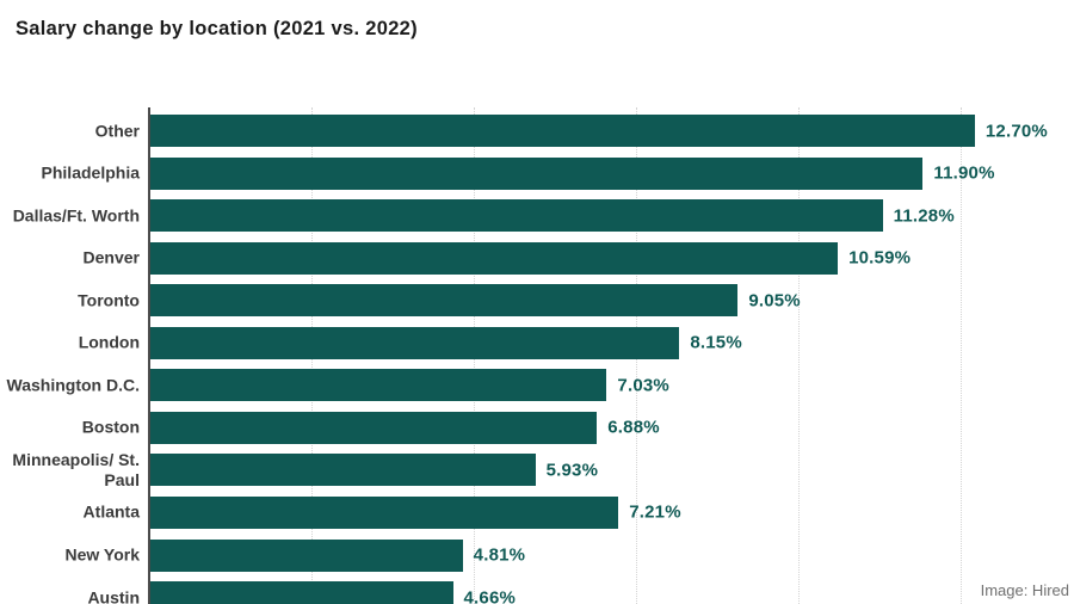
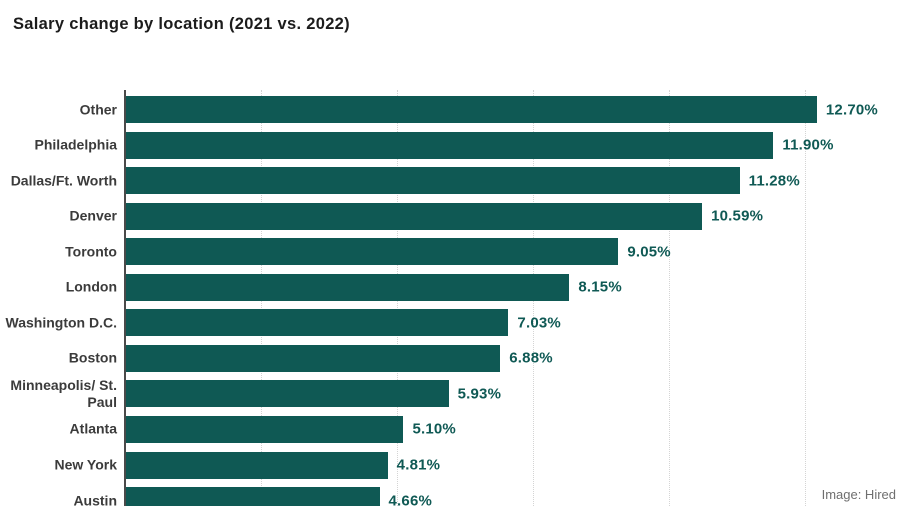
Atlanta: 7.21% -> 5.10%
